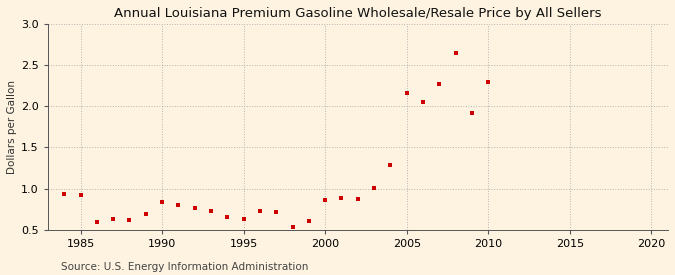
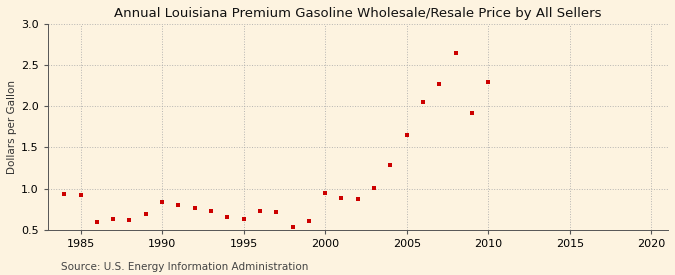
2000: 0.86 -> 0.95
2005: 2.16 -> 1.65
